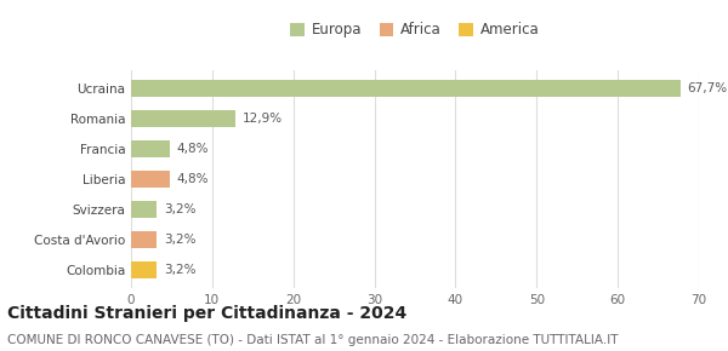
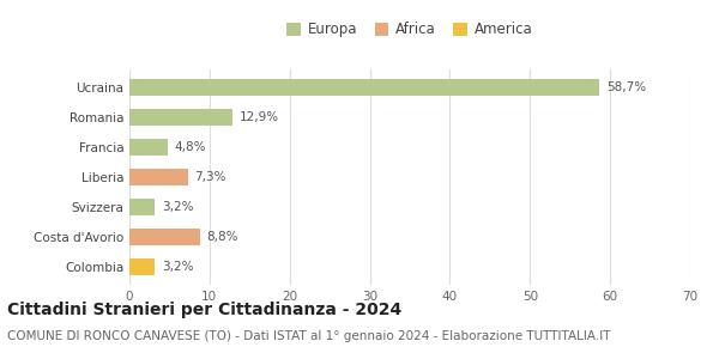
Ucraina: 67,7% -> 58,7%
Liberia: 4,8% -> 7,3%
Costa d'Avorio: 3,2% -> 8,8%
